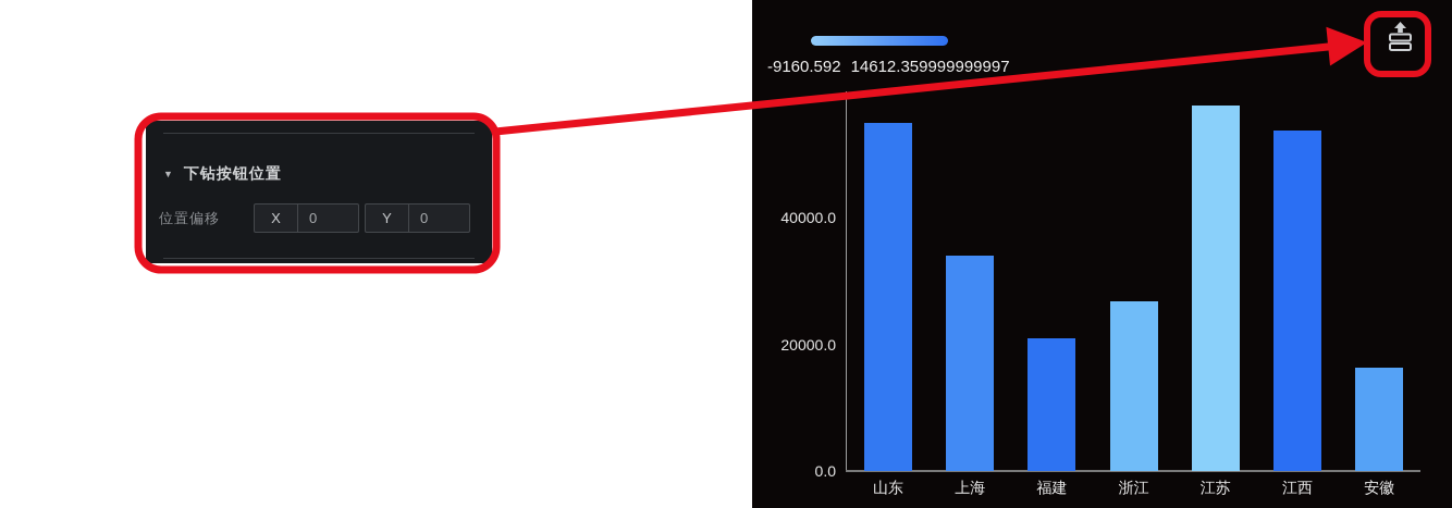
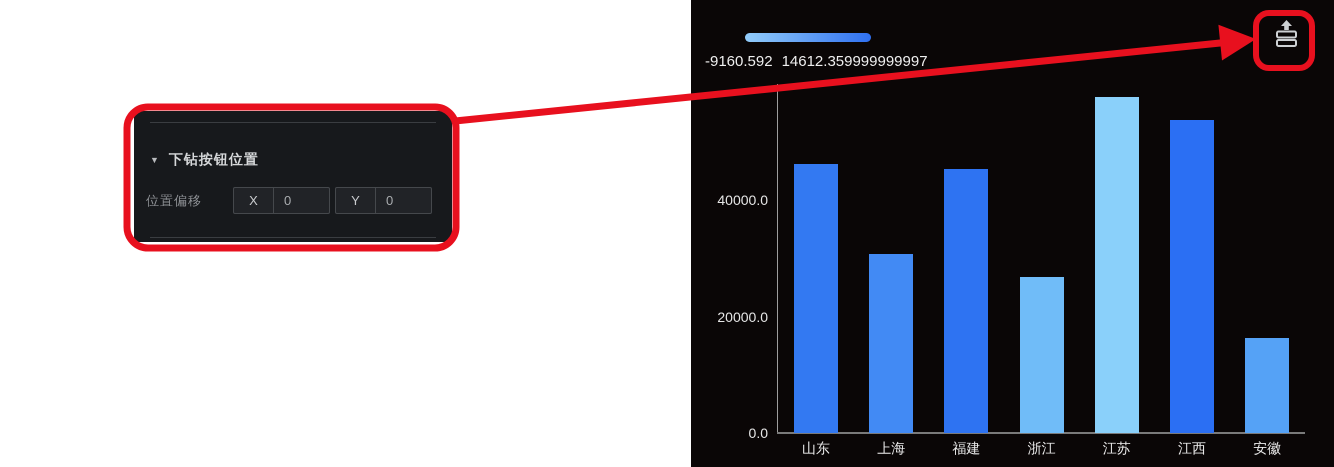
山东: 55000 -> 46000
上海: 34000 -> 31000
福建: 21000 -> 45000
